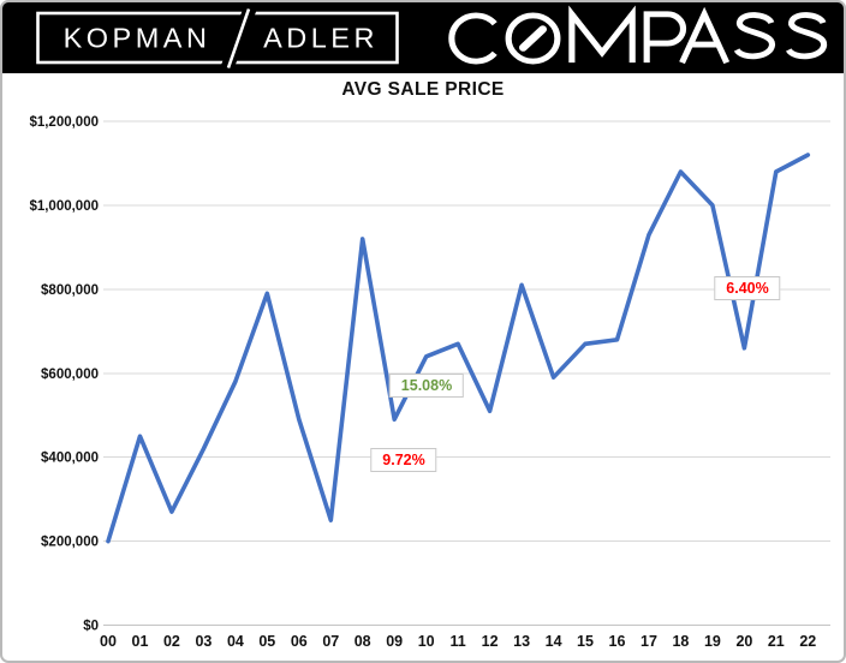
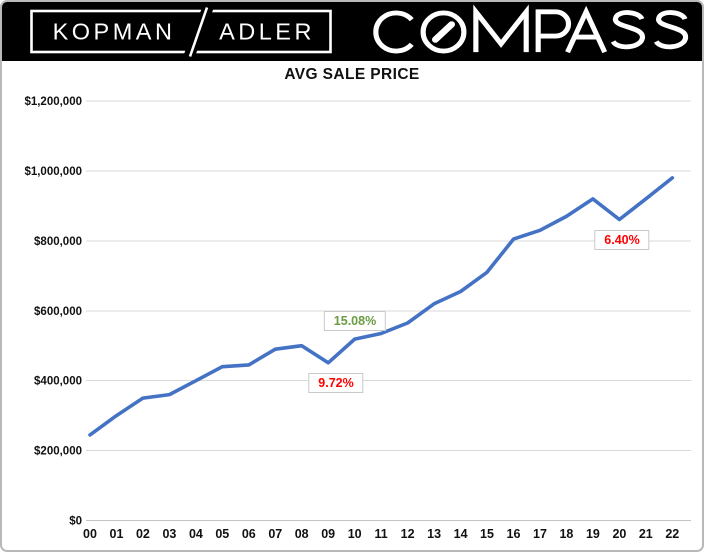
00: $200000 -> $240000
01: $450000 -> $300000
02: $270000 -> $350000
03: $420000 -> $360000
04: $580000 -> $400000
05: $790000 -> $440000
06: $490000 -> $440000
07: $250000 -> $490000
08: $920000 -> $500000
09: $490000 -> $450000
10: $640000 -> $520000
11: $670000 -> $540000
12: $510000 -> $560000
13: $810000 -> $620000
14: $590000 -> $660000
15: $670000 -> $710000
16: $680000 -> $800000
17: $930000 -> $830000
18: $1080000 -> $870000
19: $1000000 -> $920000
20: $660000 -> $860000
21: $1080000 -> $920000
22: $1120000 -> $980000
